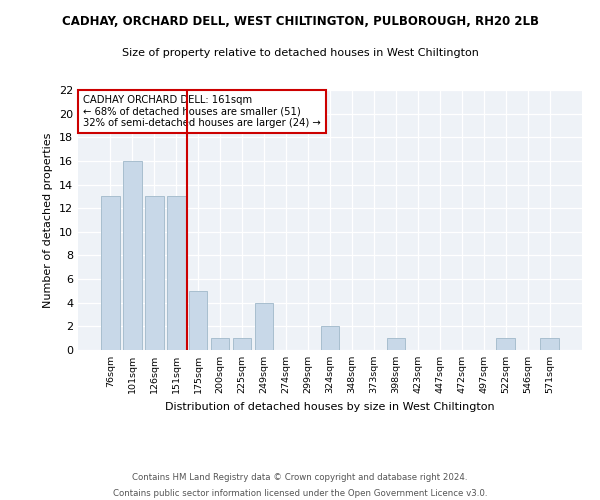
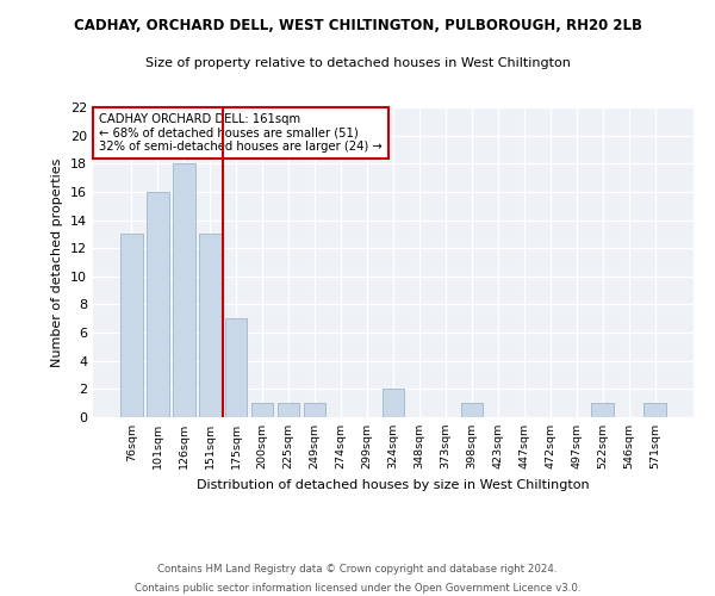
126sqm: 13 -> 18
175sqm: 5 -> 7
249sqm: 4 -> 1
